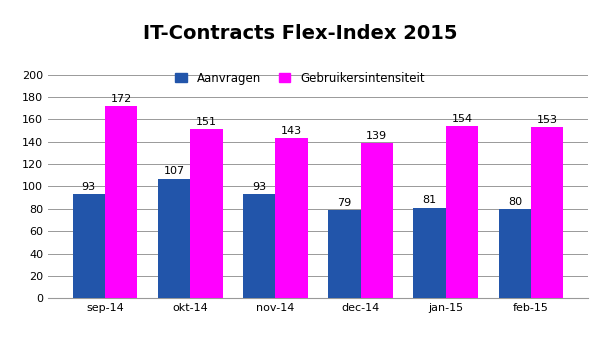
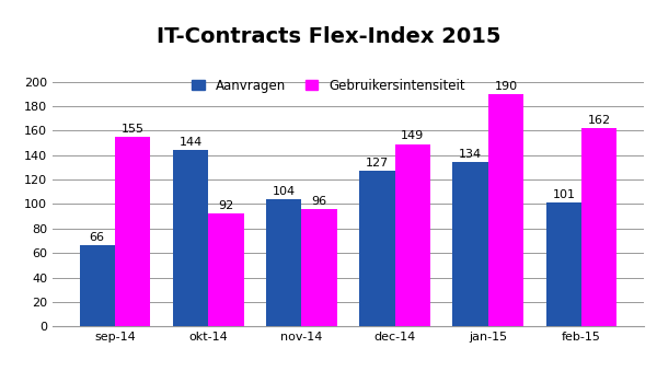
Aanvragen/sep-14: 93 -> 66
Gebruikersintensiteit/sep-14: 172 -> 155
Aanvragen/okt-14: 107 -> 144
Gebruikersintensiteit/okt-14: 151 -> 92
Aanvragen/nov-14: 93 -> 104
Gebruikersintensiteit/nov-14: 143 -> 96
Aanvragen/dec-14: 79 -> 127
Gebruikersintensiteit/dec-14: 139 -> 149
Aanvragen/jan-15: 81 -> 134
Gebruikersintensiteit/jan-15: 154 -> 190
Aanvragen/feb-15: 80 -> 101
Gebruikersintensiteit/feb-15: 153 -> 162
